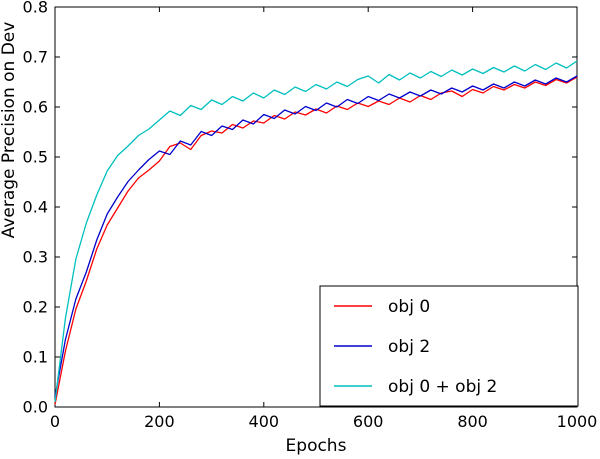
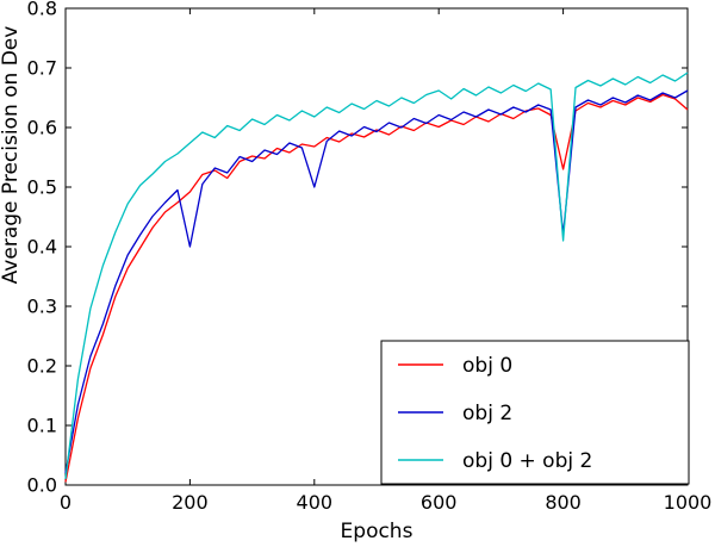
obj 2/200: 0.51 -> 0.40
obj 2/400: 0.58 -> 0.50
obj 0/800: 0.64 -> 0.53
obj 2/800: 0.64 -> 0.42
obj 0 + obj 2/800: 0.68 -> 0.41
obj 0/1000: 0.66 -> 0.63
